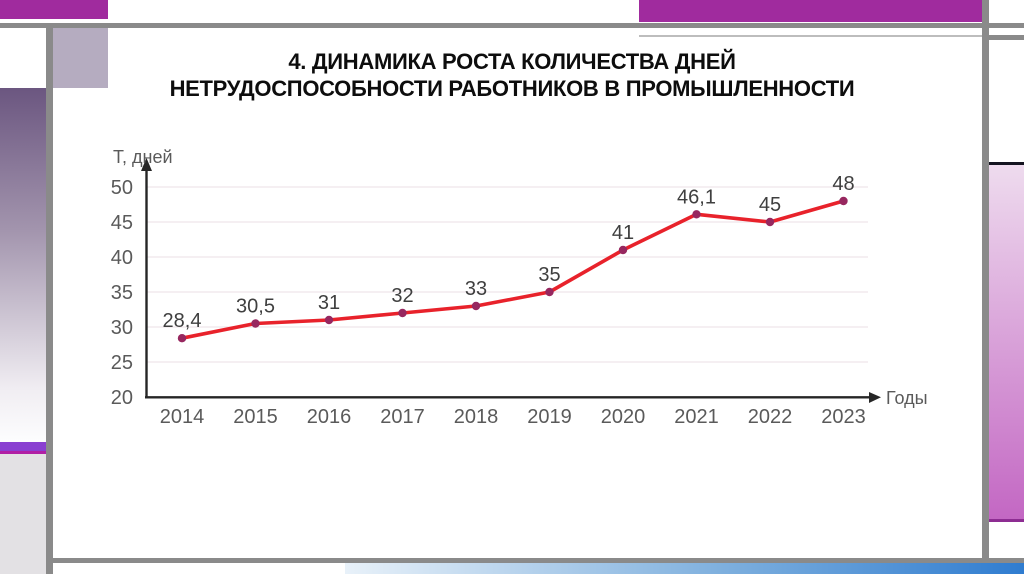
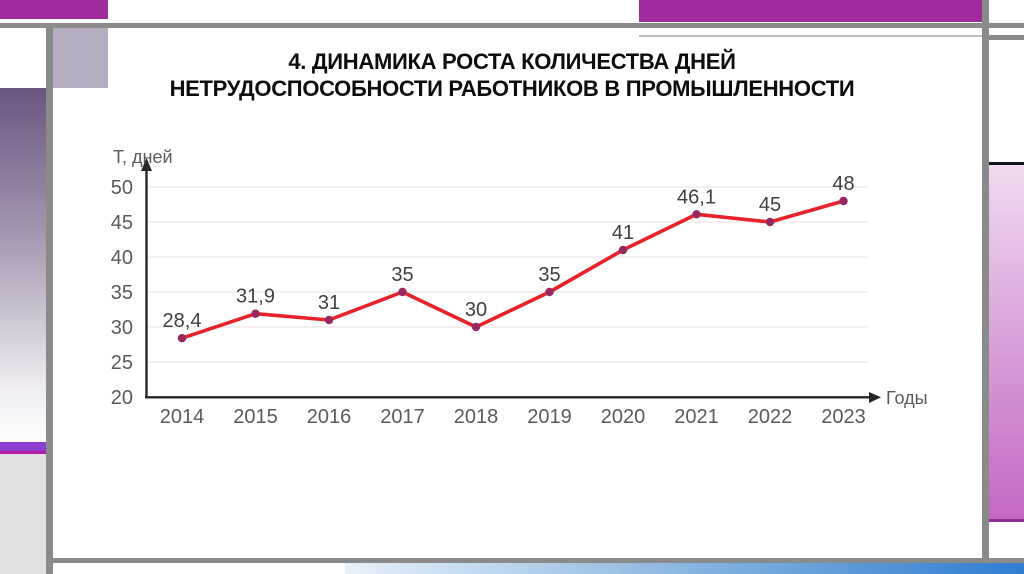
2015: 30,5 -> 31,9
2017: 32 -> 35
2018: 33 -> 30
